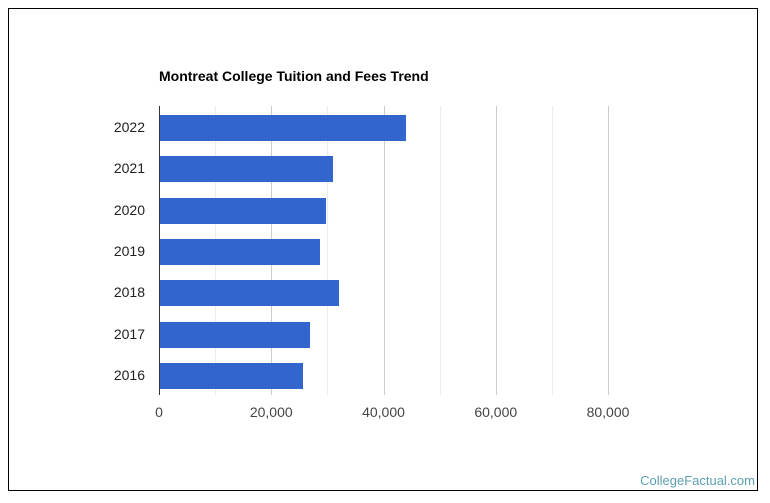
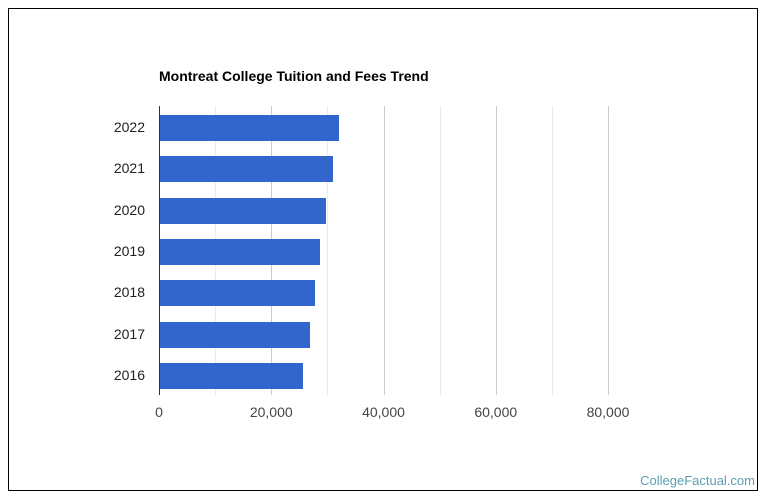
2022: 44000 -> 32000
2018: 32000 -> 28000
